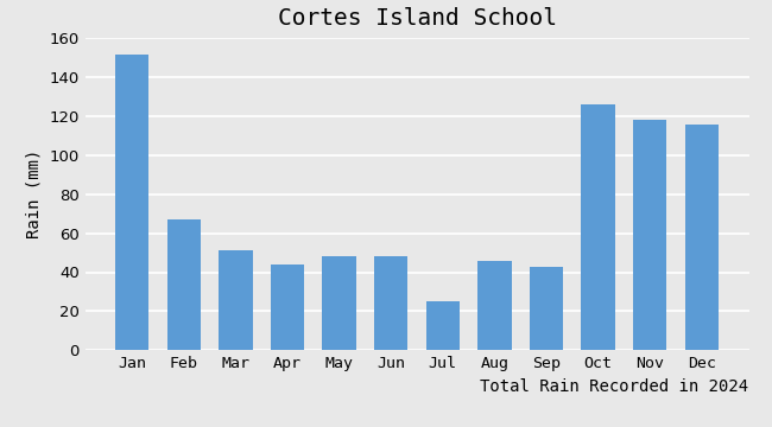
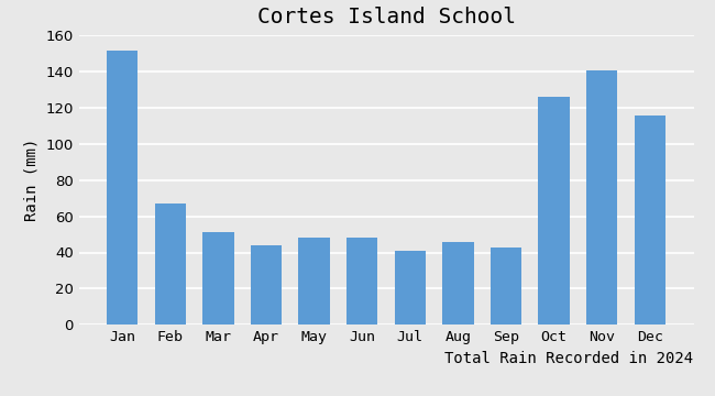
Jul: 25 -> 41
Nov: 118 -> 141
